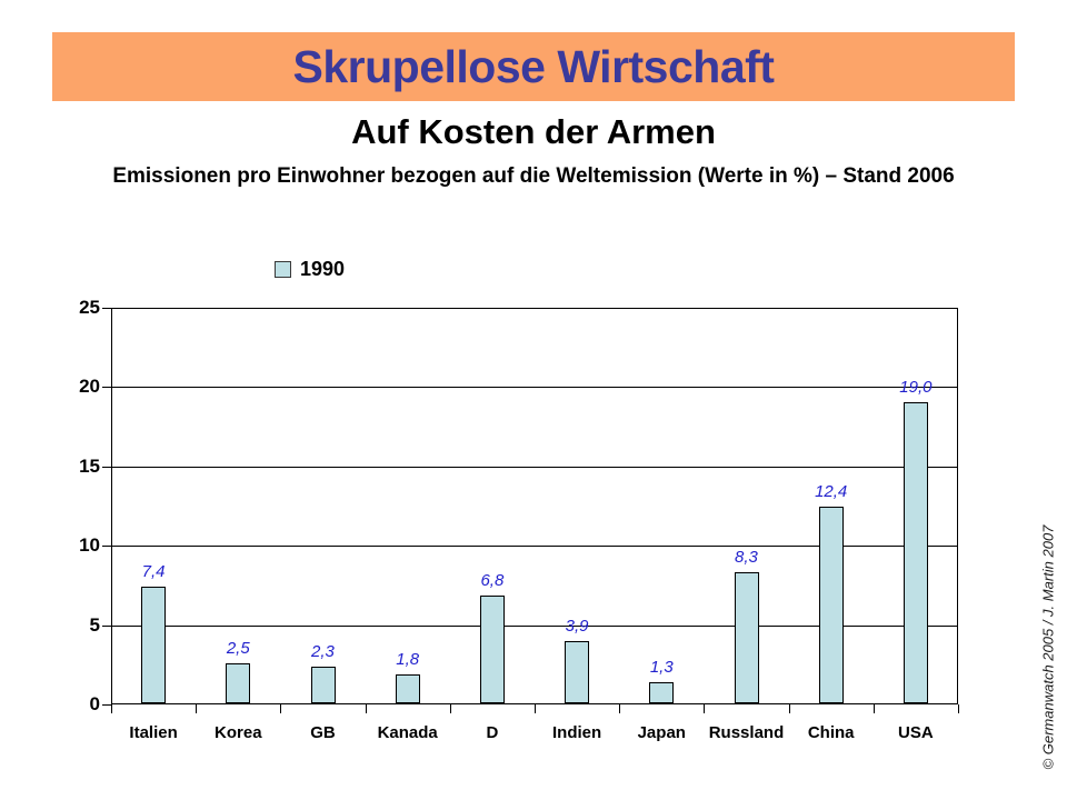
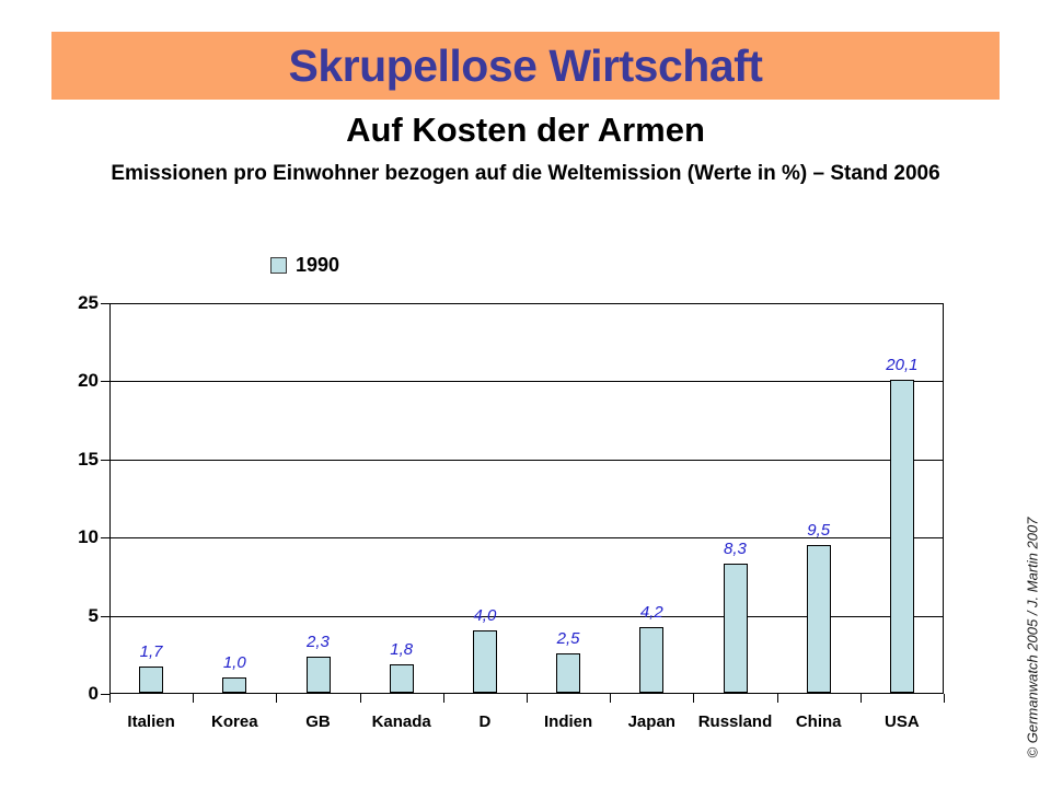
Italien: 7,4 -> 1,7
Korea: 2,5 -> 1,0
D: 6,8 -> 4,0
Indien: 3,9 -> 2,5
Japan: 1,3 -> 4,2
China: 12,4 -> 9,5
USA: 19,0 -> 20,1
